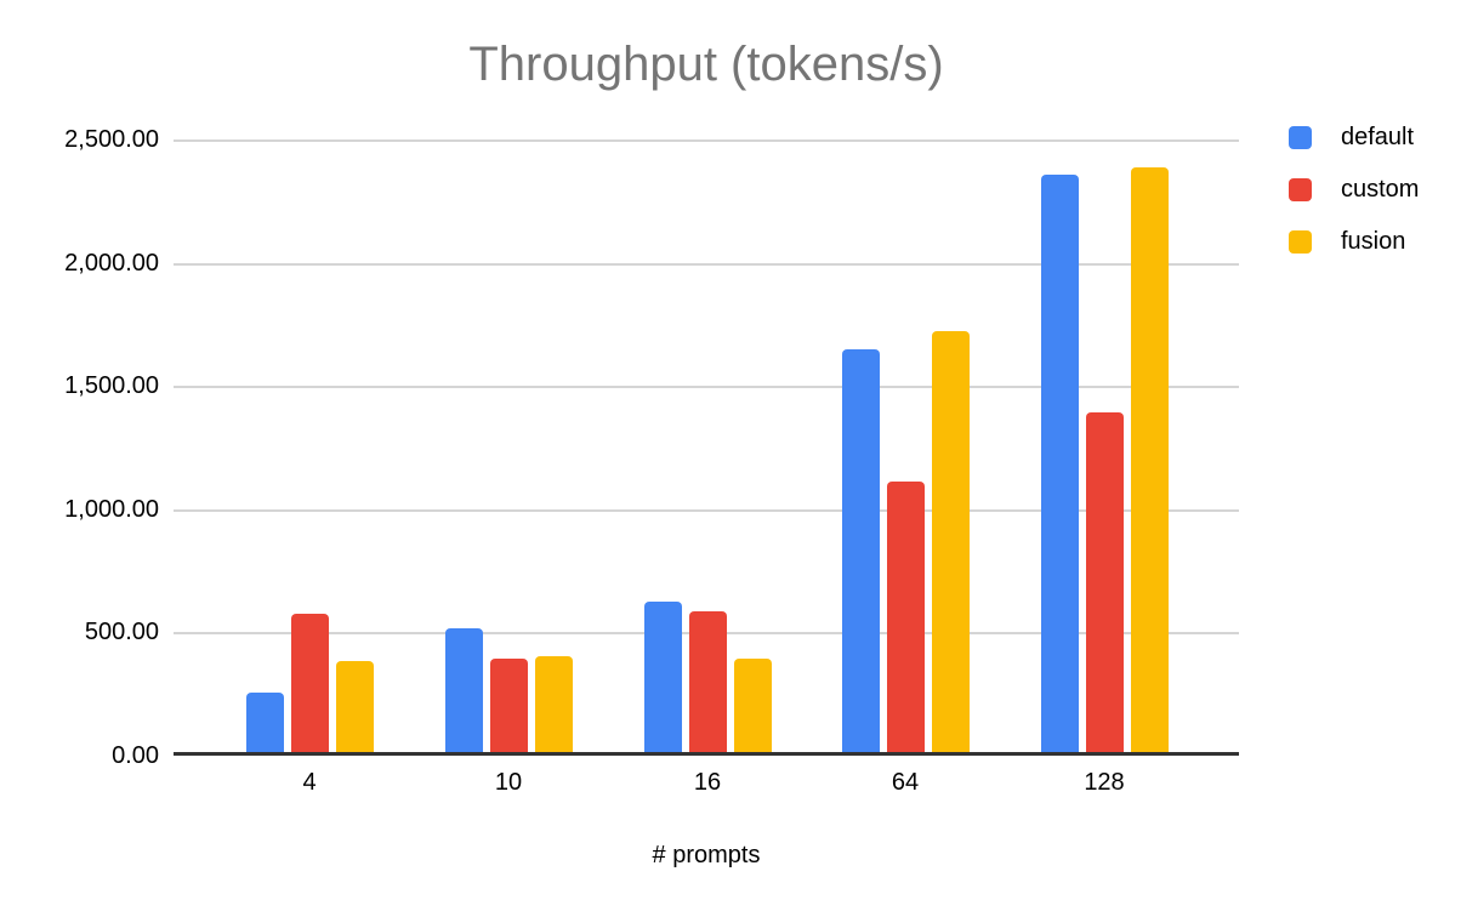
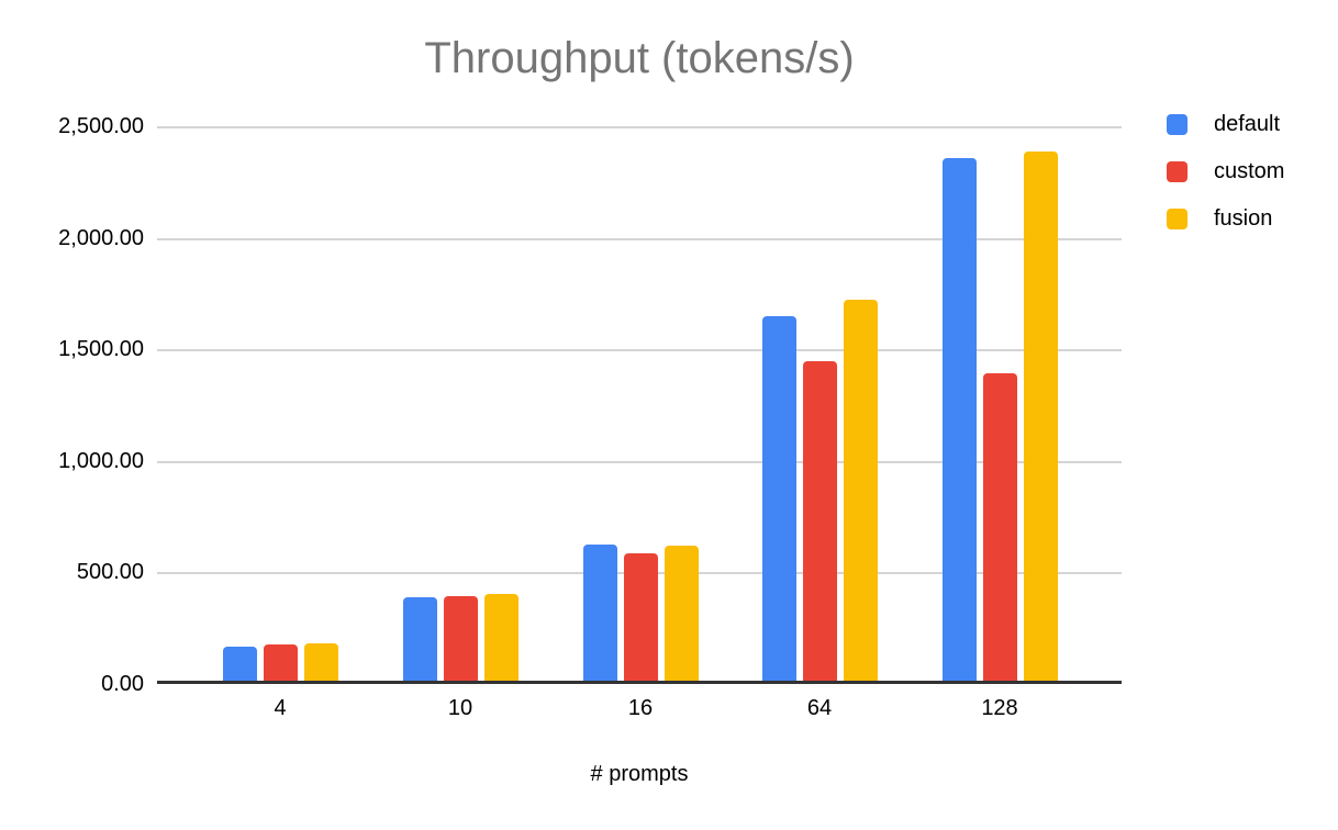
default/4: 240 -> 160
custom/4: 560 -> 160
fusion/4: 370 -> 170
default/10: 500 -> 370
fusion/16: 380 -> 600
custom/64: 1100 -> 1430
